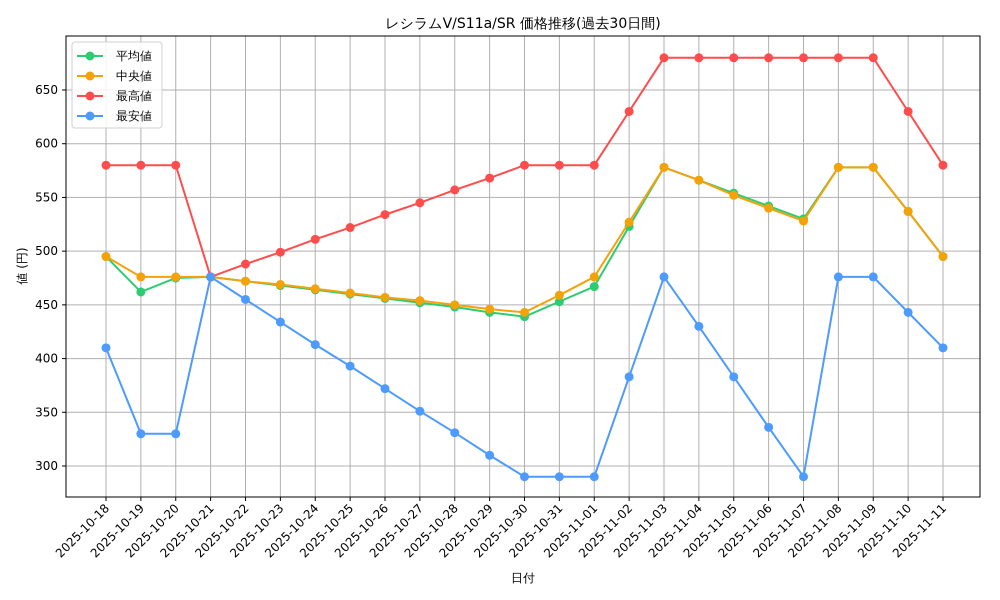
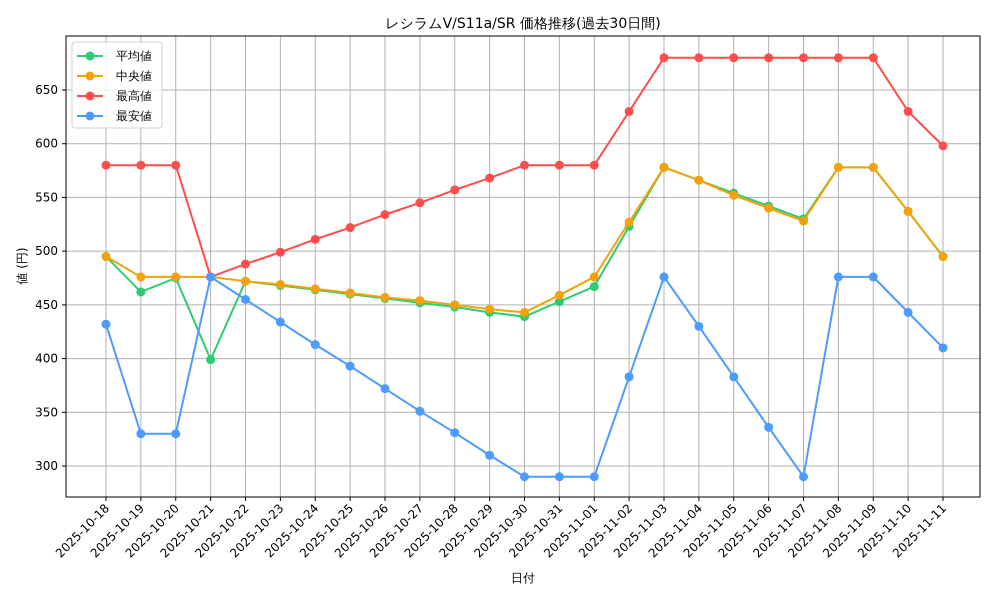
最安値/2025-10-18: 410 -> 432
平均値/2025-10-21: 476 -> 399
最高値/2025-11-11: 580 -> 598
